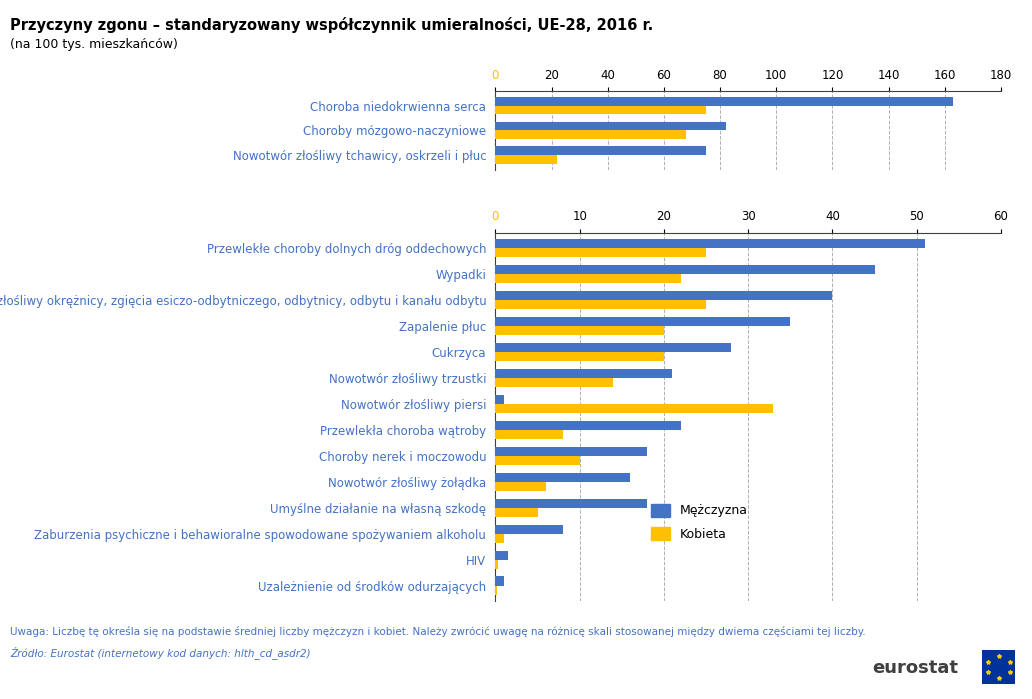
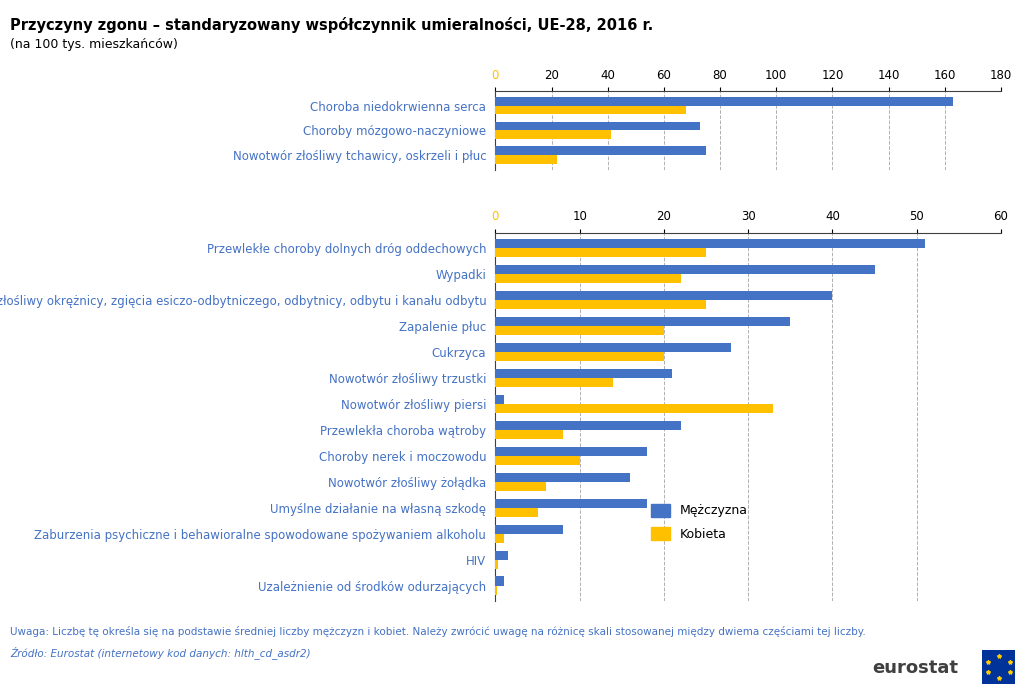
Kobieta/Choroba niedokrwienna serca: 75 -> 68
Mężczyzna/Choroby mózgowo-naczyniowe: 82 -> 73
Kobieta/Choroby mózgowo-naczyniowe: 68 -> 41
